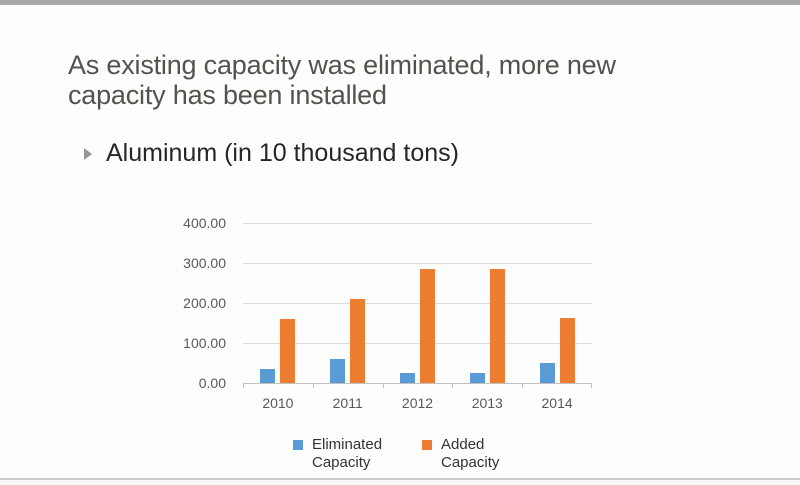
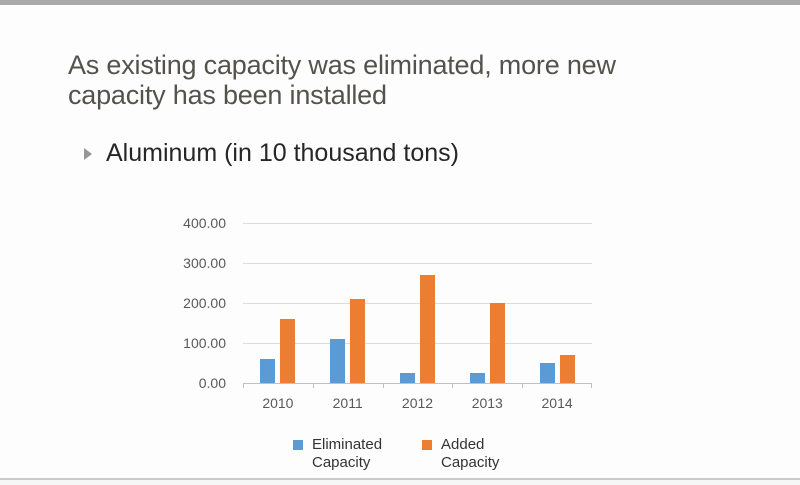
Eliminated Capacity/2010: 40 -> 60
Eliminated Capacity/2011: 60 -> 110
Added Capacity/2012: 290 -> 270
Added Capacity/2013: 290 -> 200
Added Capacity/2014: 160 -> 70
